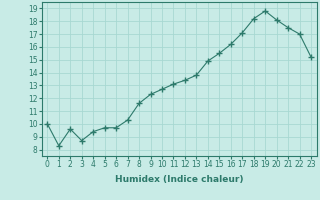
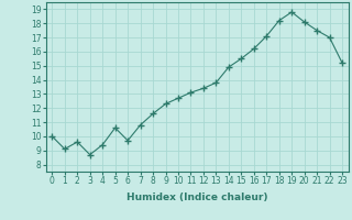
1: 8.3 -> 9.1
5: 9.7 -> 10.6
7: 10.3 -> 10.8
